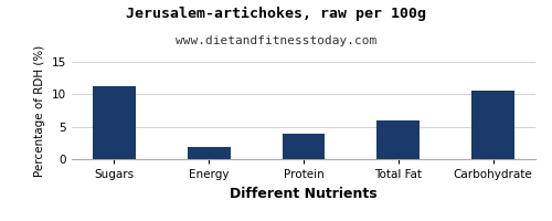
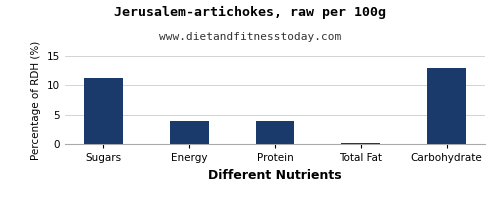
Energy: 1.8 -> 4.0
Total Fat: 6.0 -> 0.1
Carbohydrate: 10.6 -> 13.0
